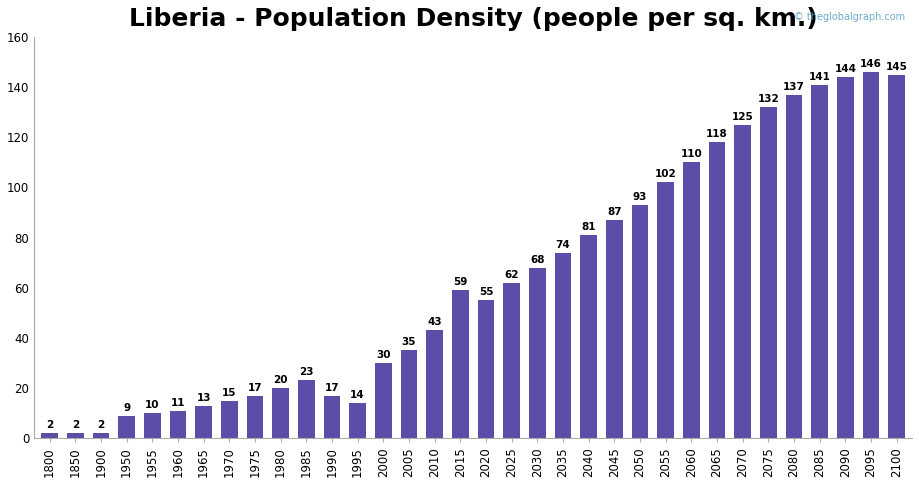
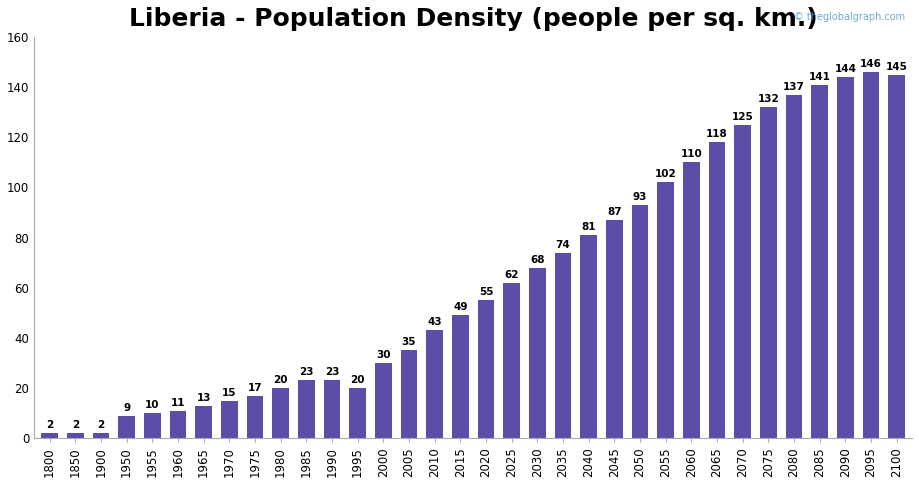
1990: 17 -> 23
1995: 14 -> 20
2015: 59 -> 49
